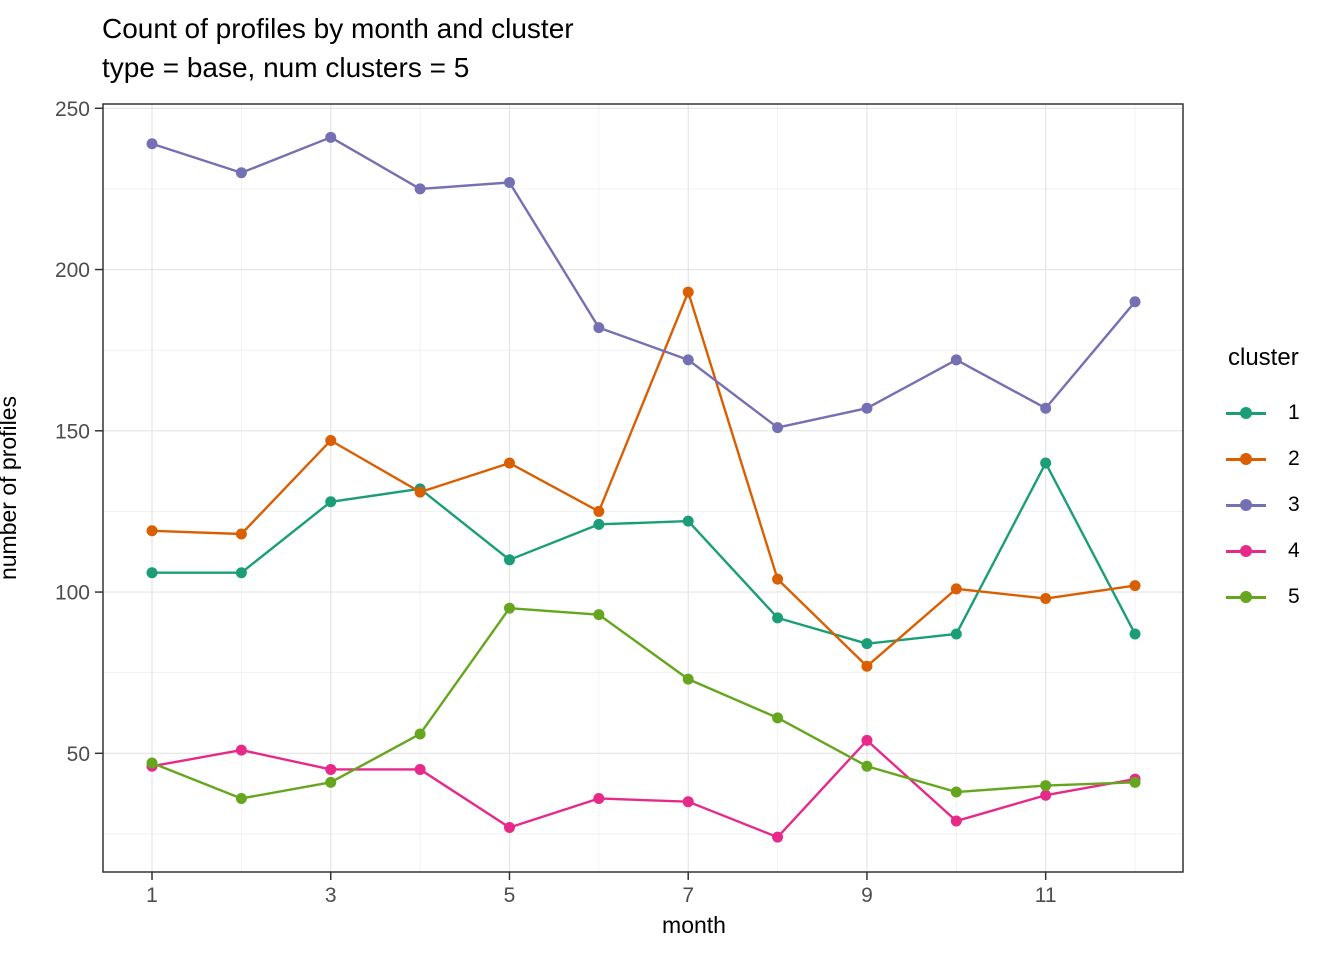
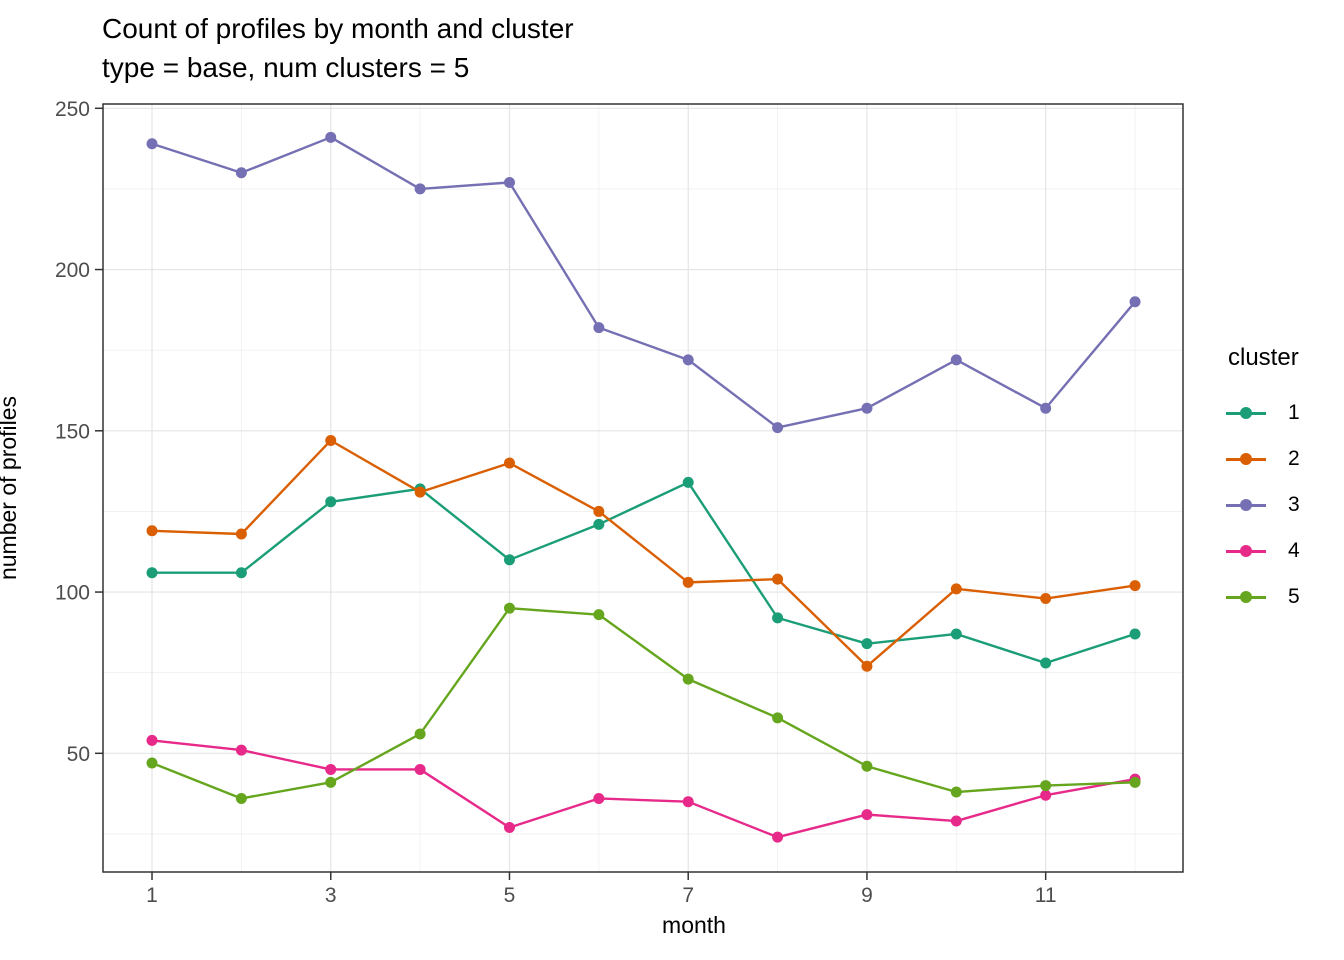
4/1: 46 -> 54
1/7: 122 -> 134
2/7: 193 -> 103
4/9: 54 -> 31
1/11: 140 -> 78
